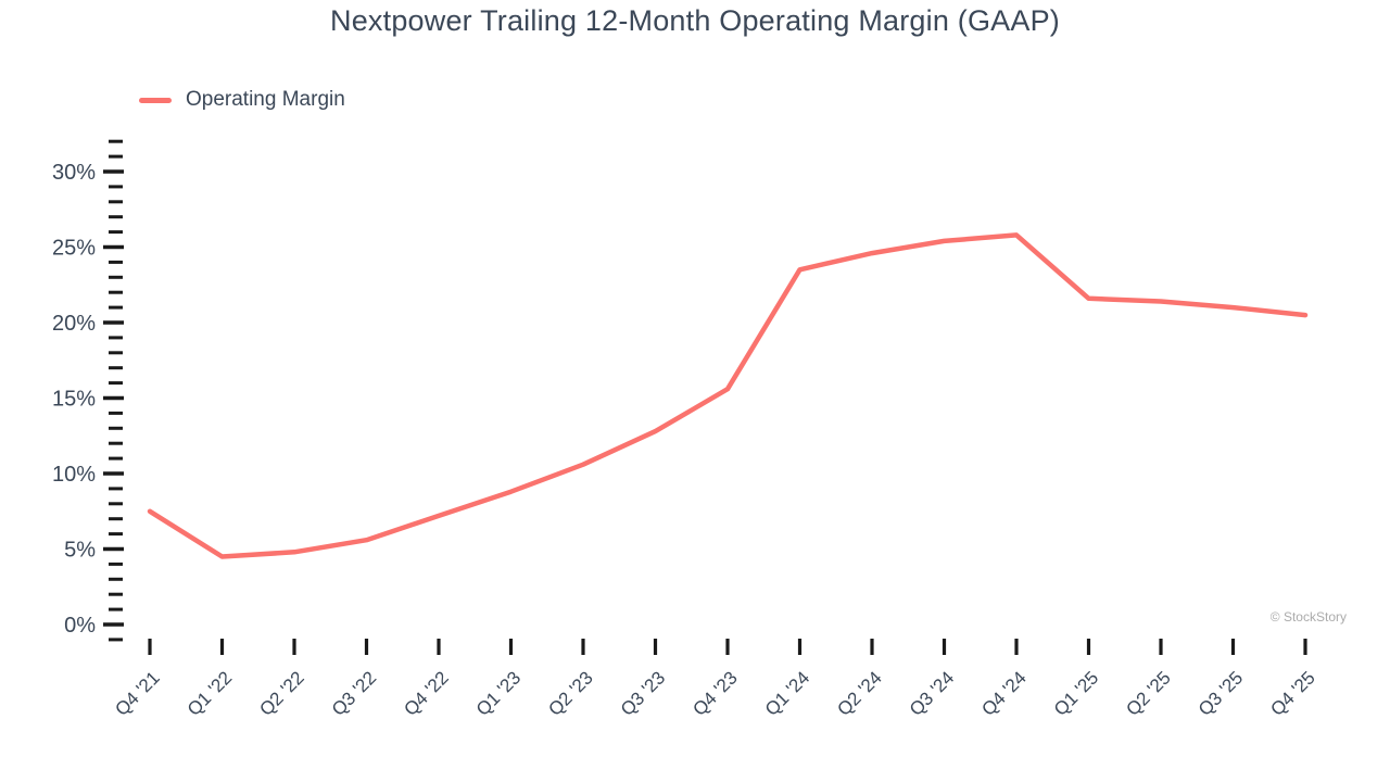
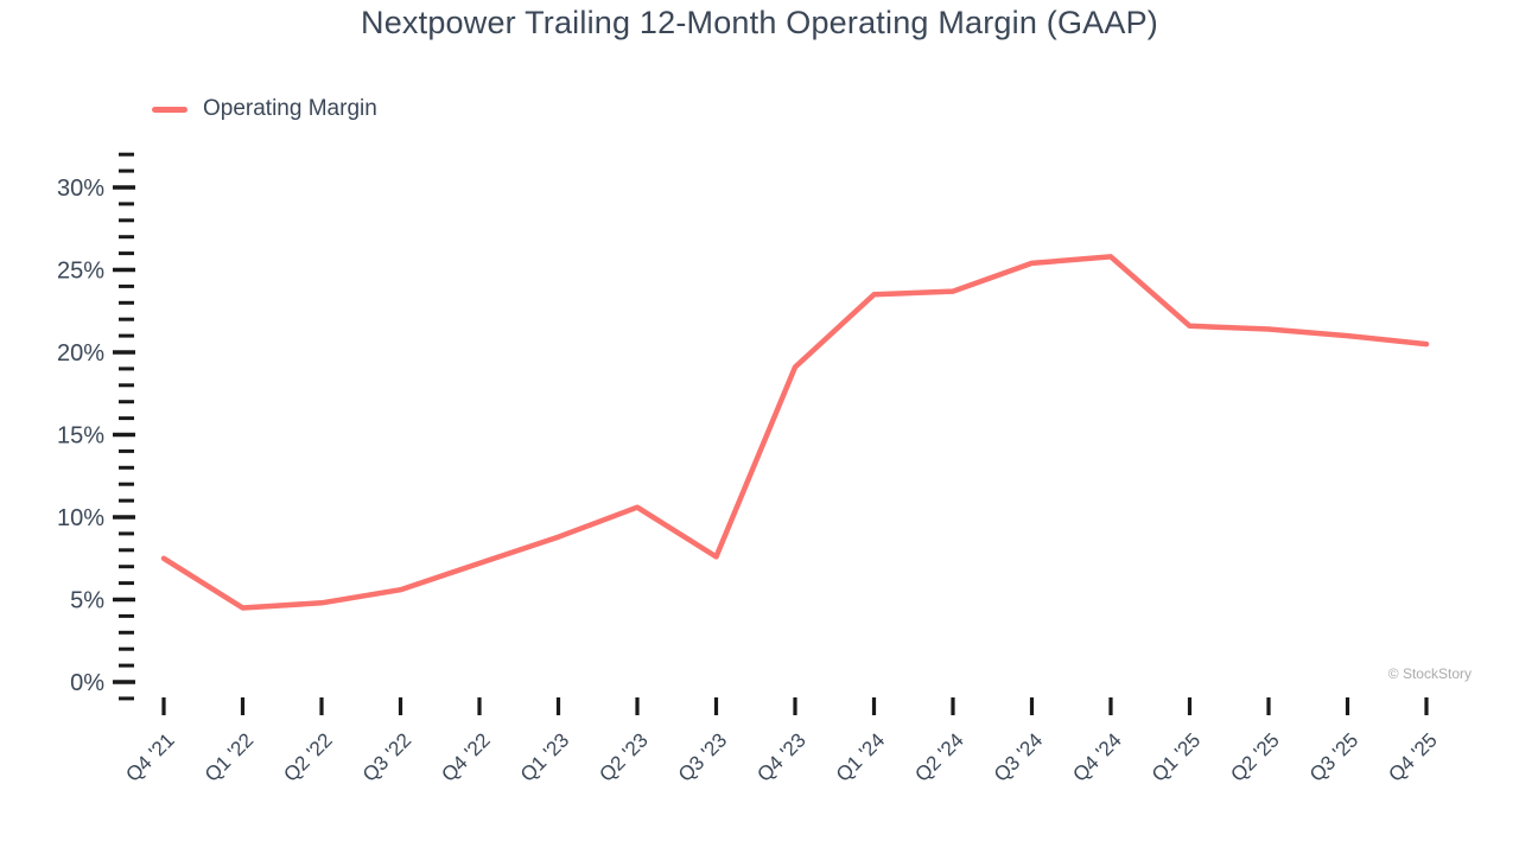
Q3 '23: 12.8% -> 7.6%
Q4 '23: 15.6% -> 19.1%
Q2 '24: 24.6% -> 23.7%
